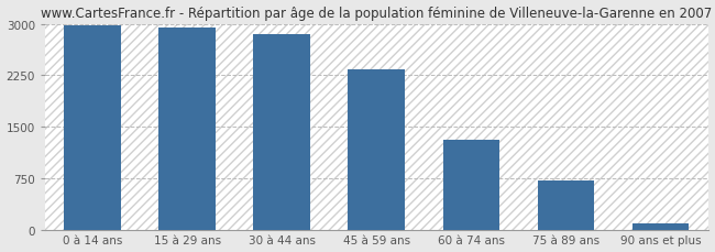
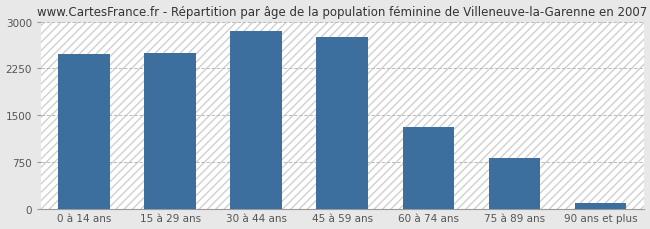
0 à 14 ans: 2970 -> 2480
15 à 29 ans: 2940 -> 2500
45 à 59 ans: 2340 -> 2760
75 à 89 ans: 730 -> 820
